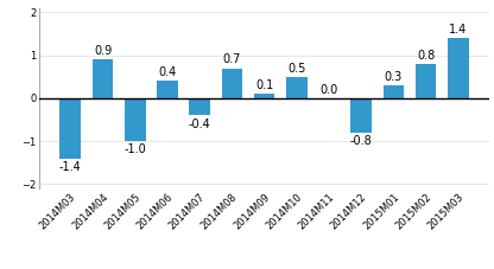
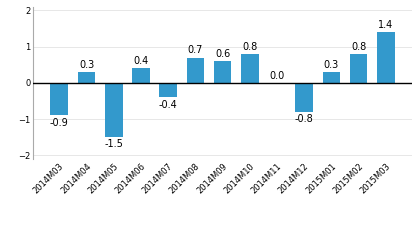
2014M03: -1.4 -> -0.9
2014M04: 0.9 -> 0.3
2014M05: -1.0 -> -1.5
2014M09: 0.1 -> 0.6
2014M10: 0.5 -> 0.8
